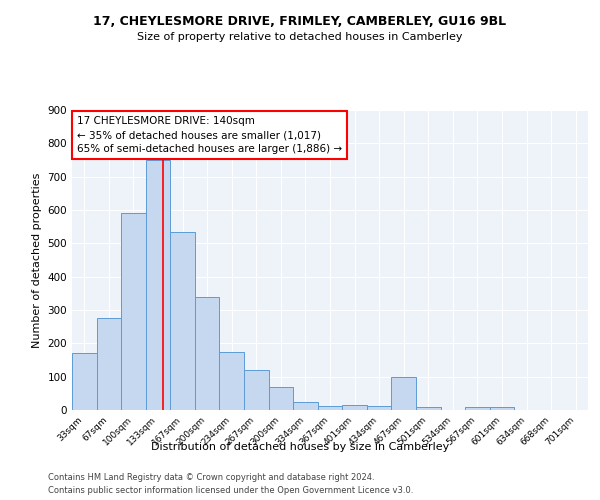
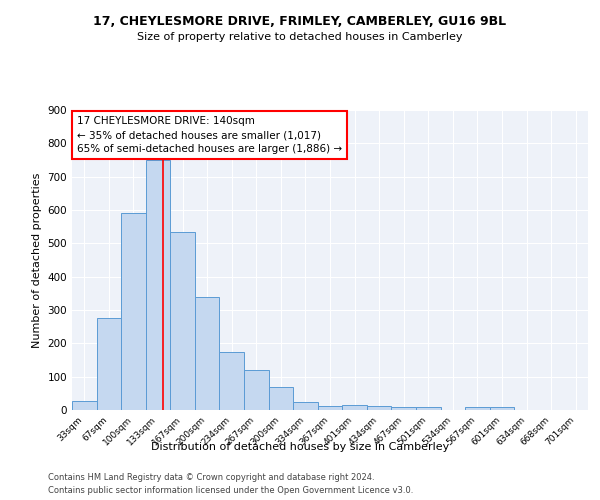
33sqm: 170 -> 27
467sqm: 100 -> 10
